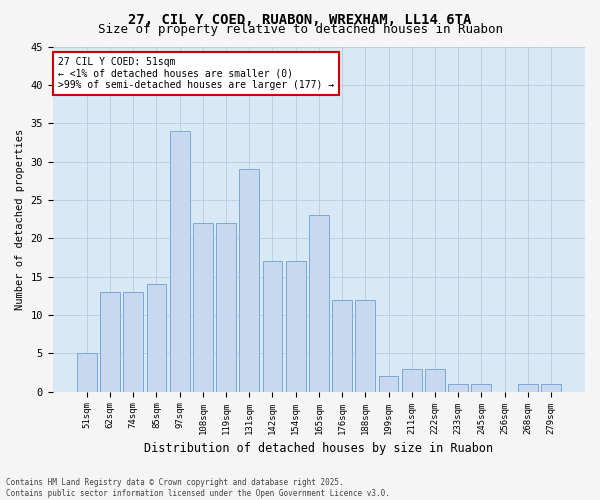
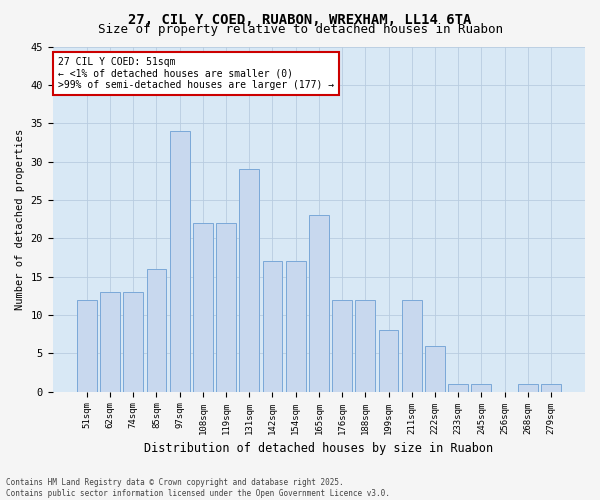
51sqm: 5 -> 12
85sqm: 14 -> 16
199sqm: 2 -> 8
211sqm: 3 -> 12
222sqm: 3 -> 6
